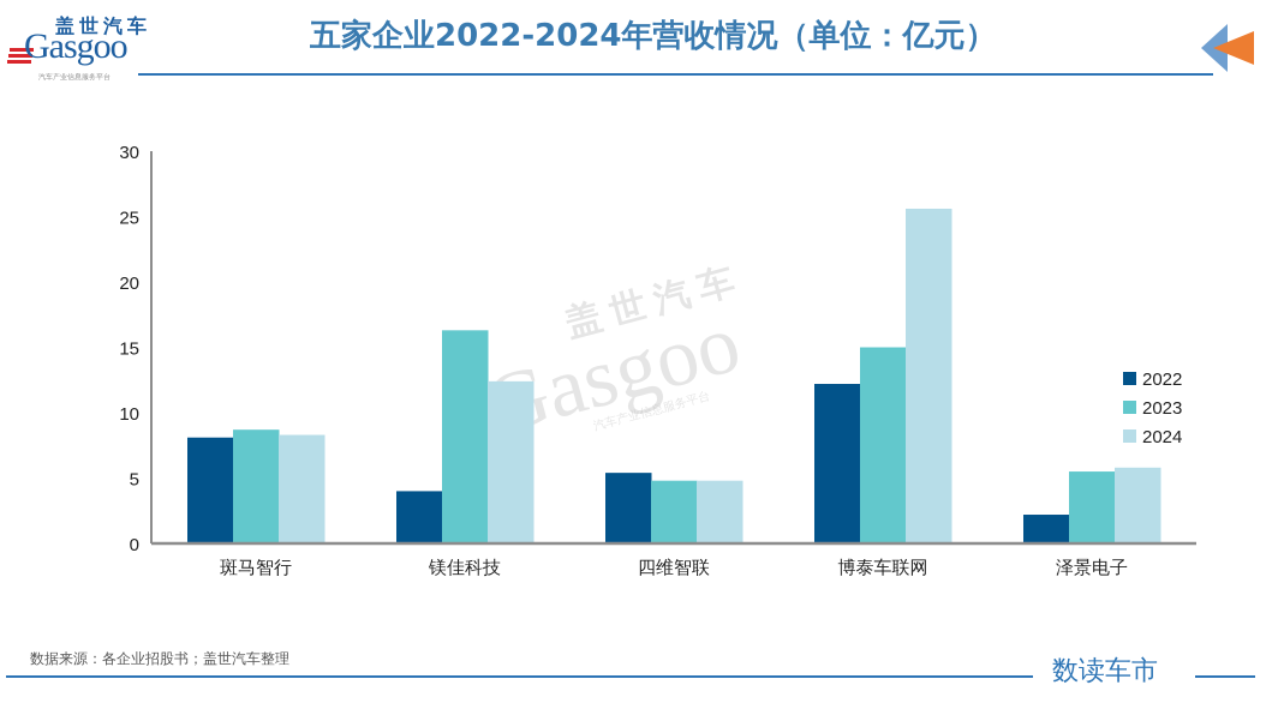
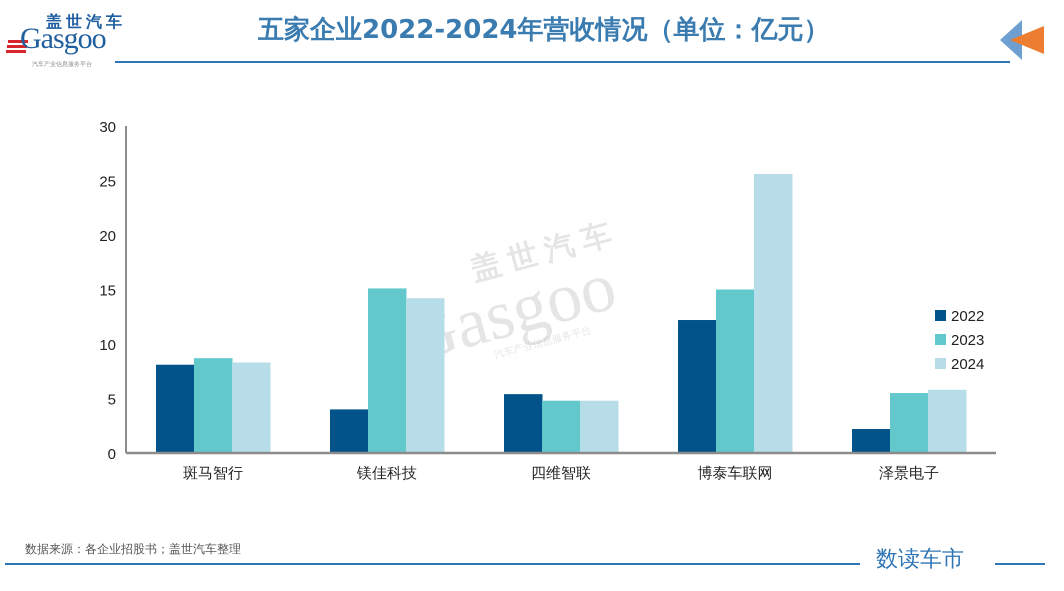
2023/镁佳科技: 16.3 -> 15.1
2024/镁佳科技: 12.4 -> 14.2
